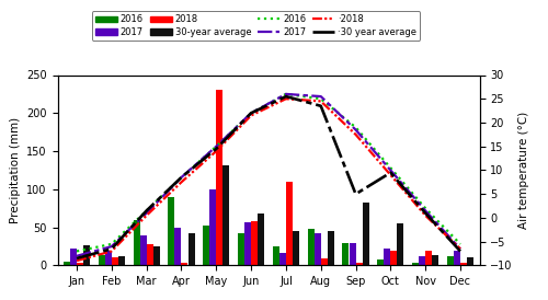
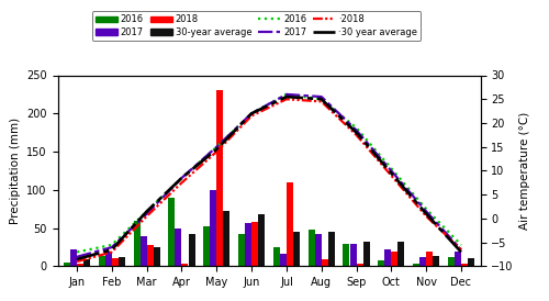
30-year average/Jan: 26 -> 10
30-year average/May: 132 -> 72
·30 year average/Aug: 23.5 -> 25.0
·30 year average/Sep: 5.0 -> 18.0
30-year average/Sep: 82 -> 32
30-year average/Oct: 56 -> 33
